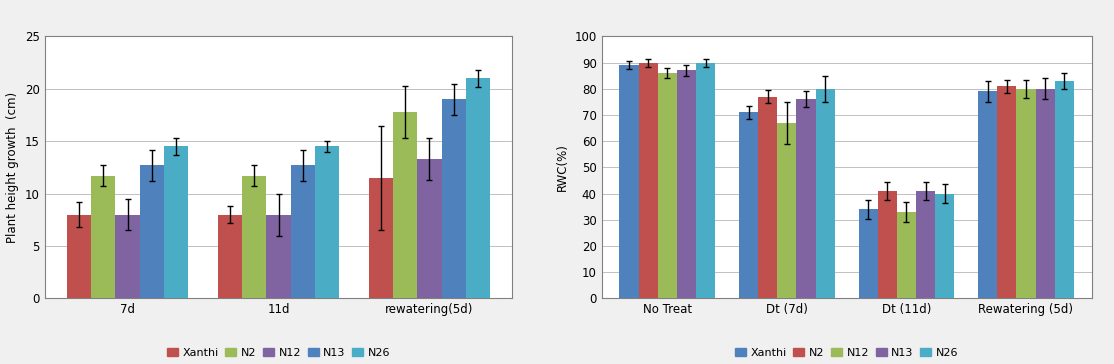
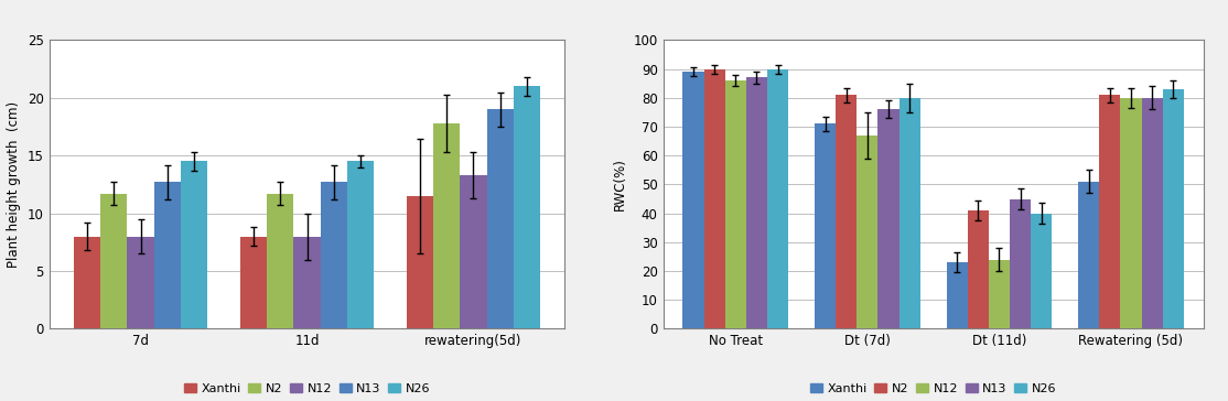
N2/Dt (7d): 77 -> 81
Xanthi/Dt (11d): 34 -> 23
N12/Dt (11d): 33 -> 24
N13/Dt (11d): 41 -> 45
Xanthi/Rewatering (5d): 79 -> 51
